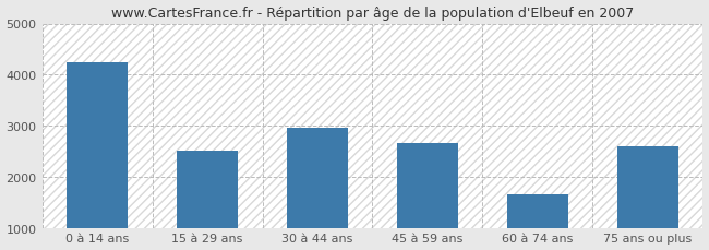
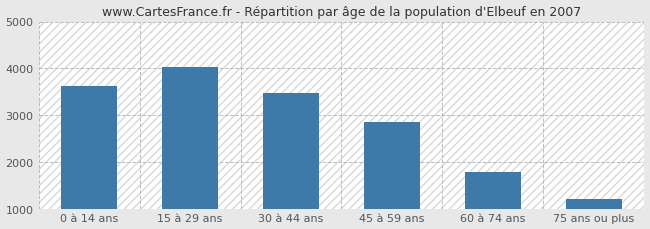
0 à 14 ans: 4250 -> 3620
15 à 29 ans: 2500 -> 4030
30 à 44 ans: 2950 -> 3480
45 à 59 ans: 2650 -> 2850
60 à 74 ans: 1650 -> 1790
75 ans ou plus: 2600 -> 1200
